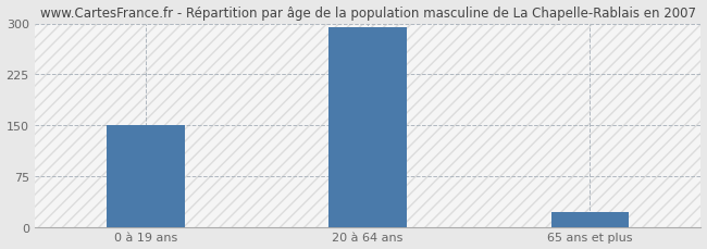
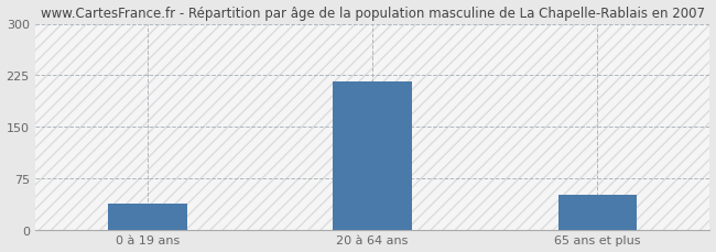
0 à 19 ans: 150 -> 38
20 à 64 ans: 295 -> 216
65 ans et plus: 22 -> 50
